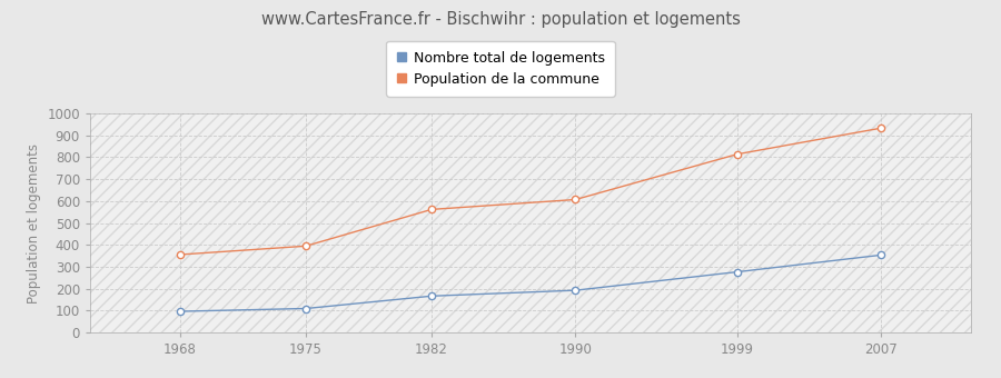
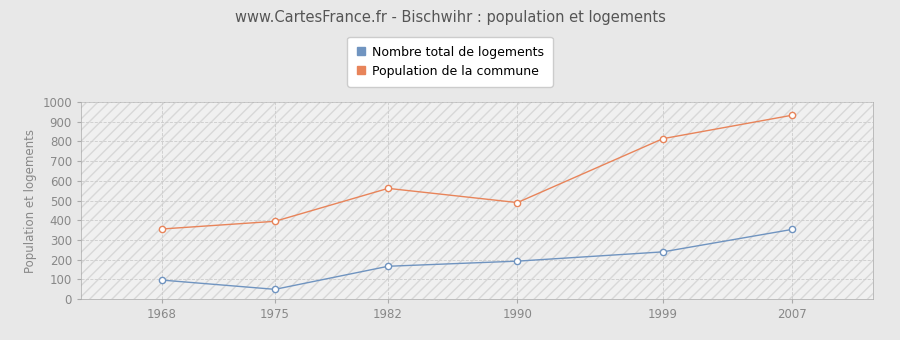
Nombre total de logements/1975: 110 -> 50
Population de la commune/1990: 610 -> 490
Nombre total de logements/1999: 280 -> 240
